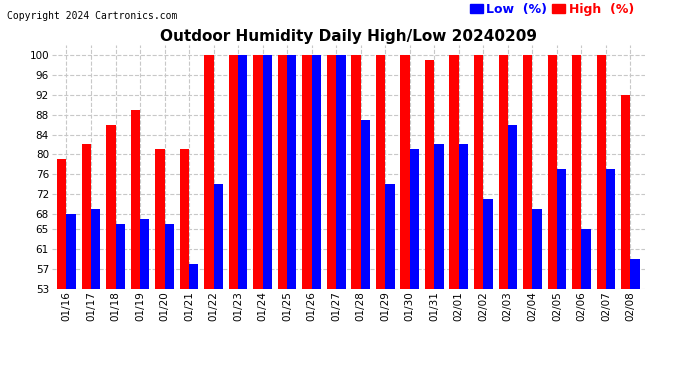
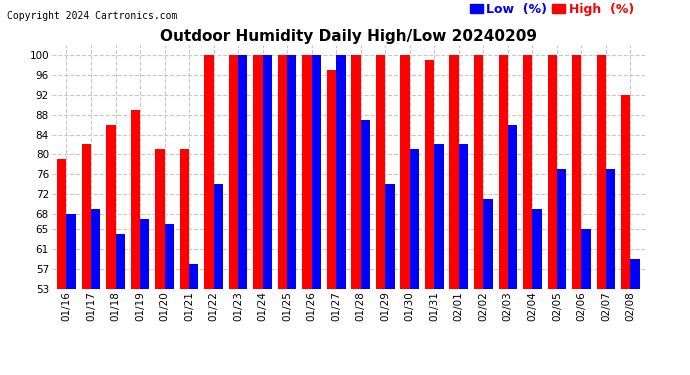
Low (%)/01/18: 66 -> 64
High (%)/01/27: 100 -> 97
